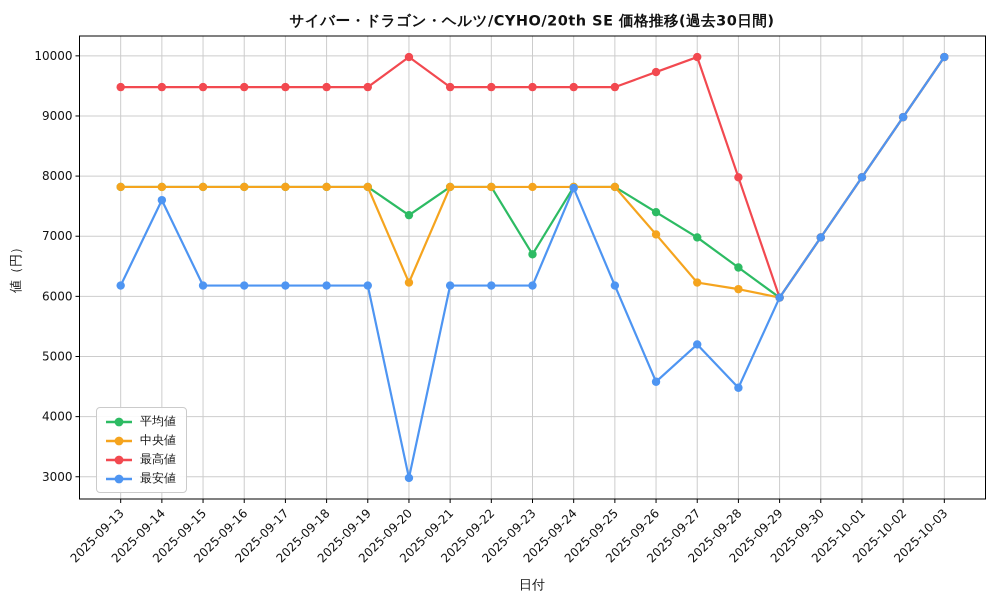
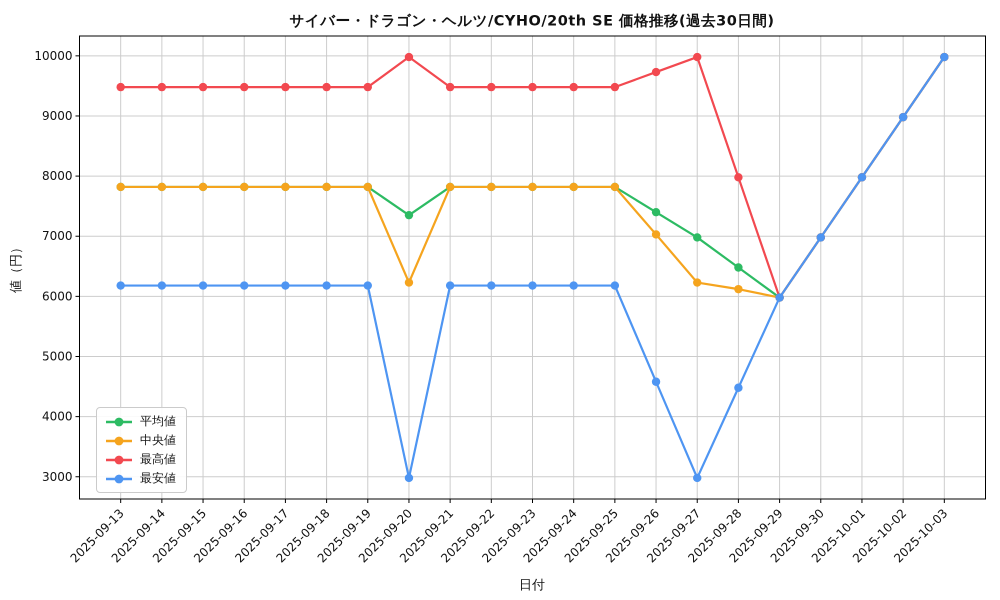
最安値/2025-09-14: 7600 -> 6200
平均値/2025-09-23: 6700 -> 7800
最安値/2025-09-24: 7800 -> 6200
最安値/2025-09-27: 5200 -> 3000
